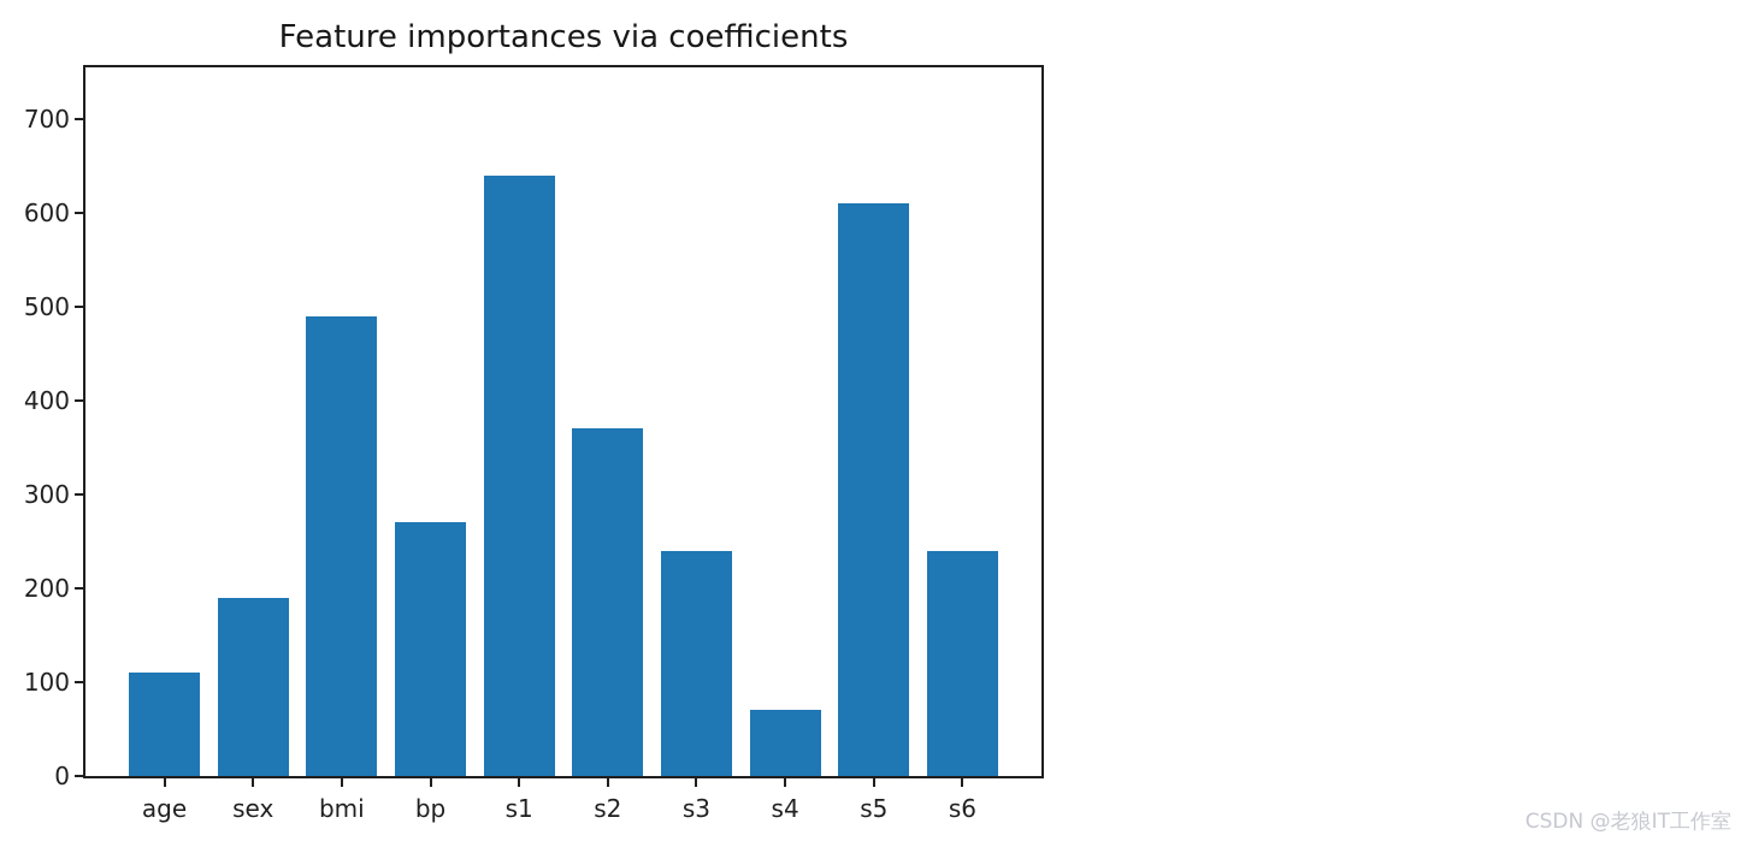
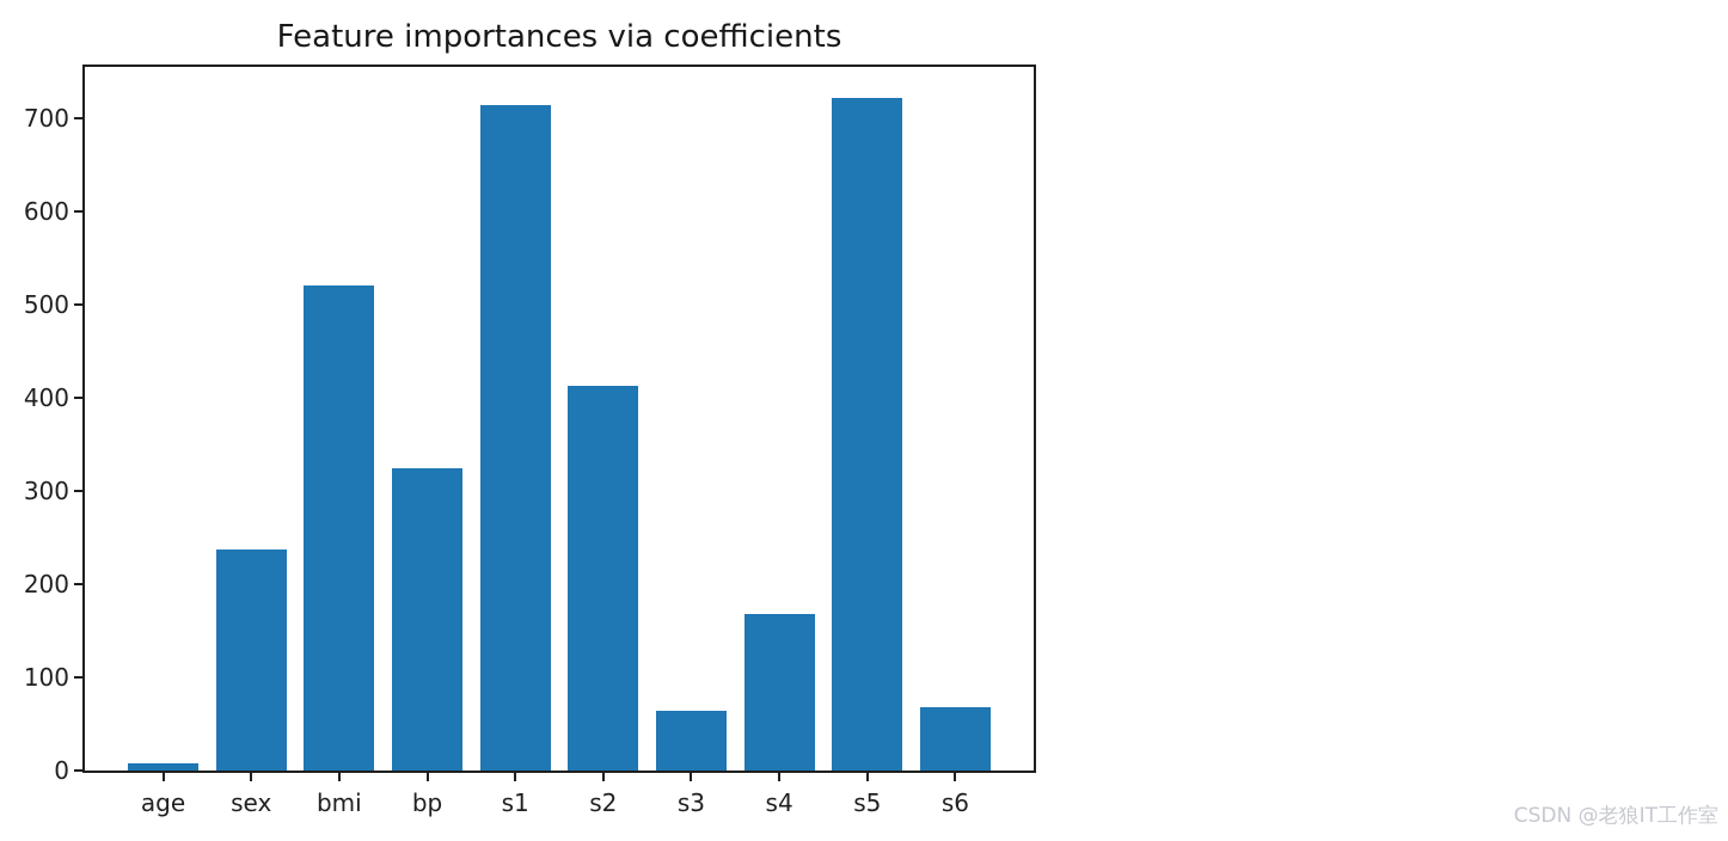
age: 110 -> 10
sex: 190 -> 240
bmi: 490 -> 520
bp: 270 -> 320
s1: 640 -> 710
s2: 370 -> 410
s3: 240 -> 60
s4: 70 -> 170
s5: 610 -> 720
s6: 240 -> 70
